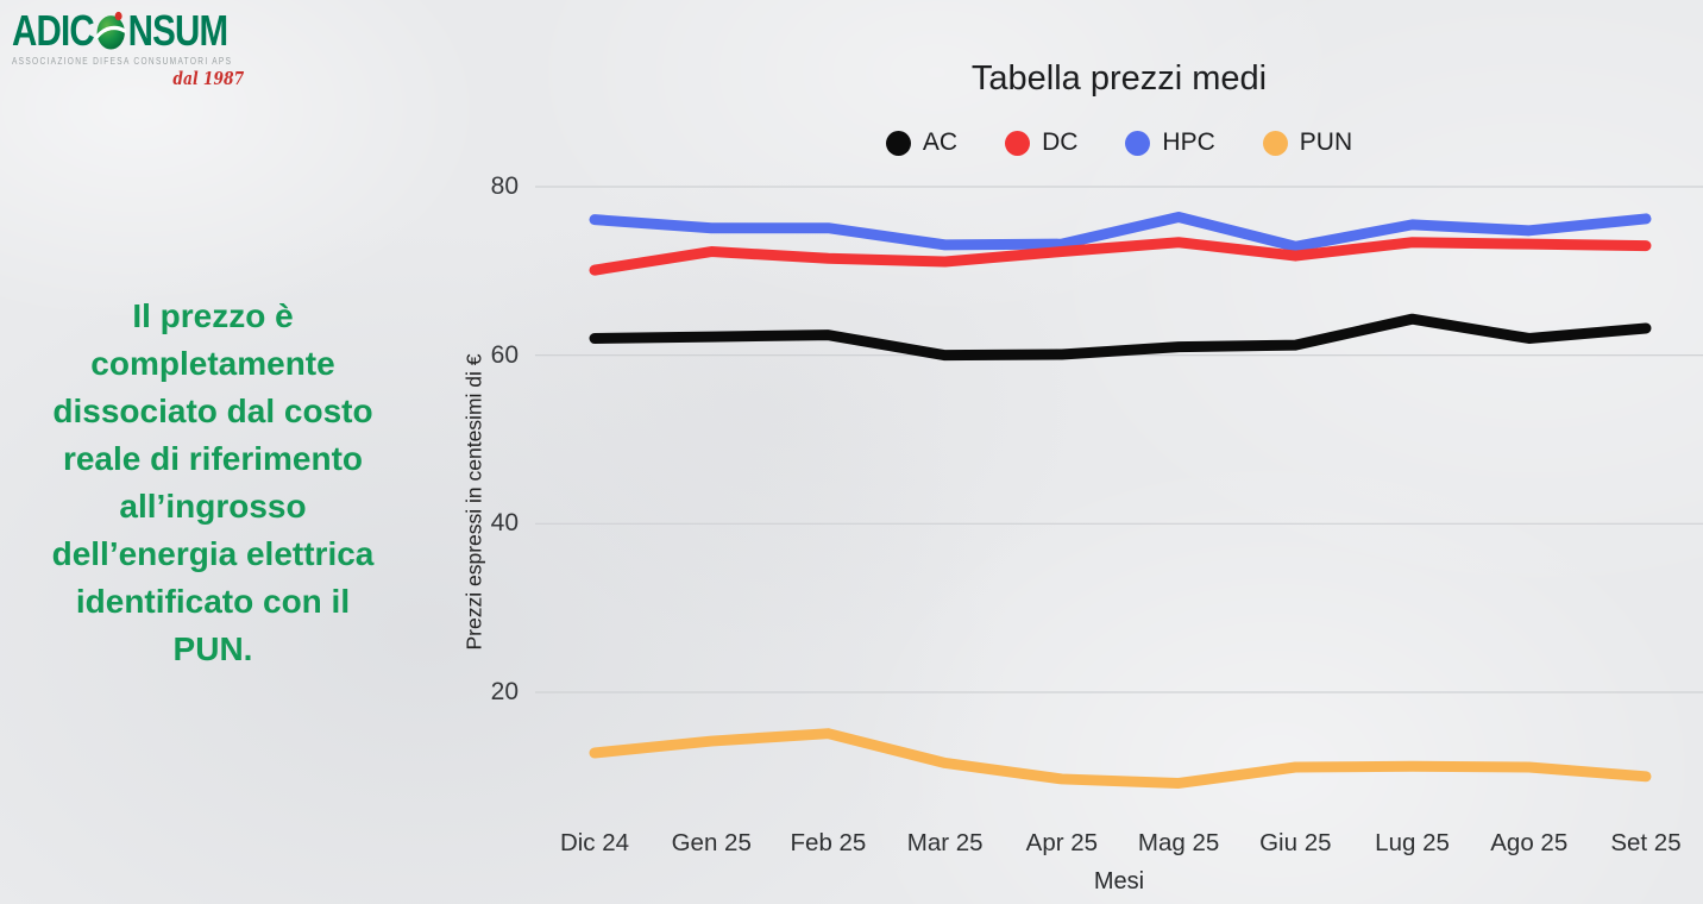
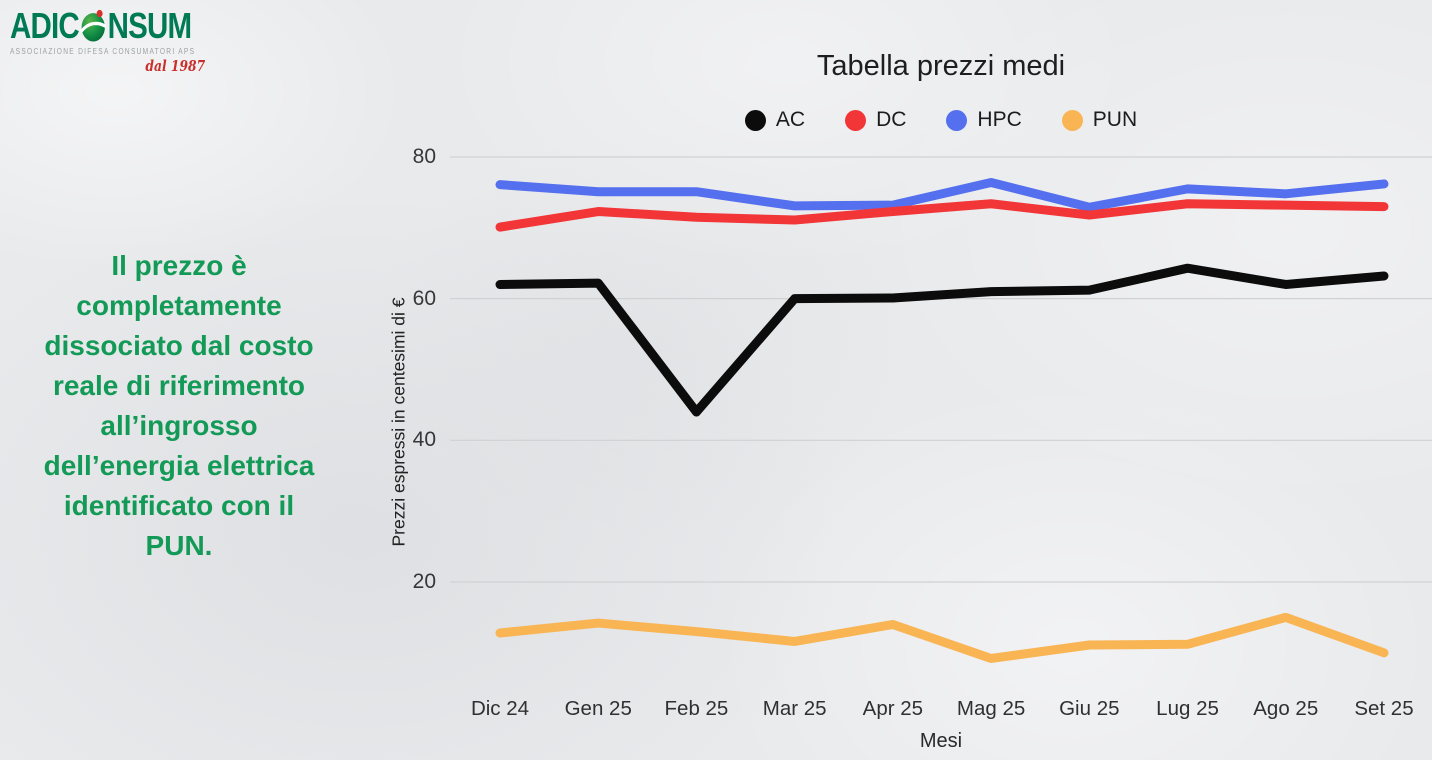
AC/Feb 25: 62 -> 44
PUN/Feb 25: 15 -> 13
PUN/Apr 25: 10 -> 14
PUN/Ago 25: 11 -> 15
